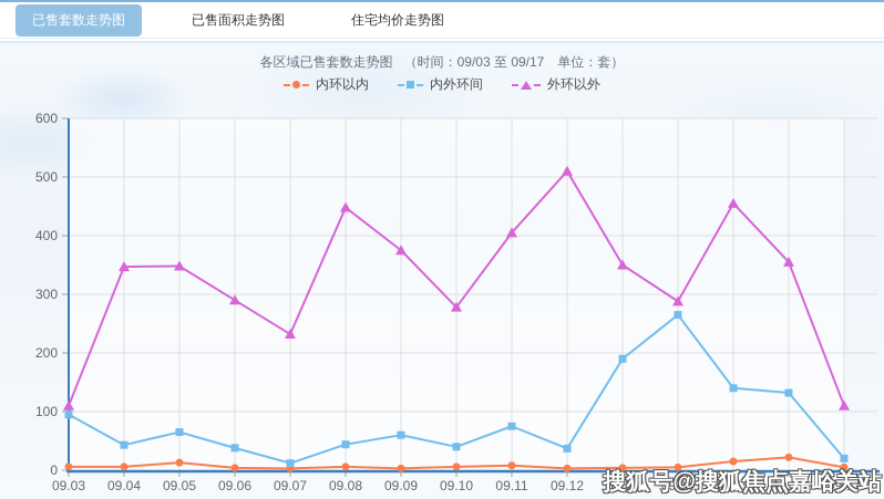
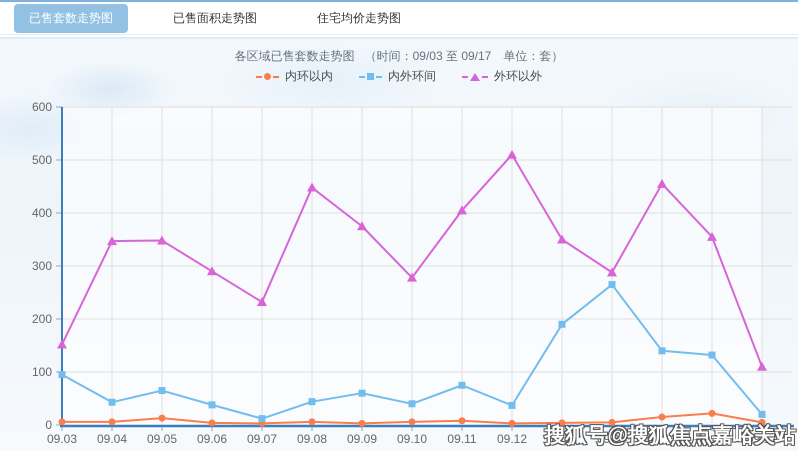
外环以外/09.03: 110 -> 150
